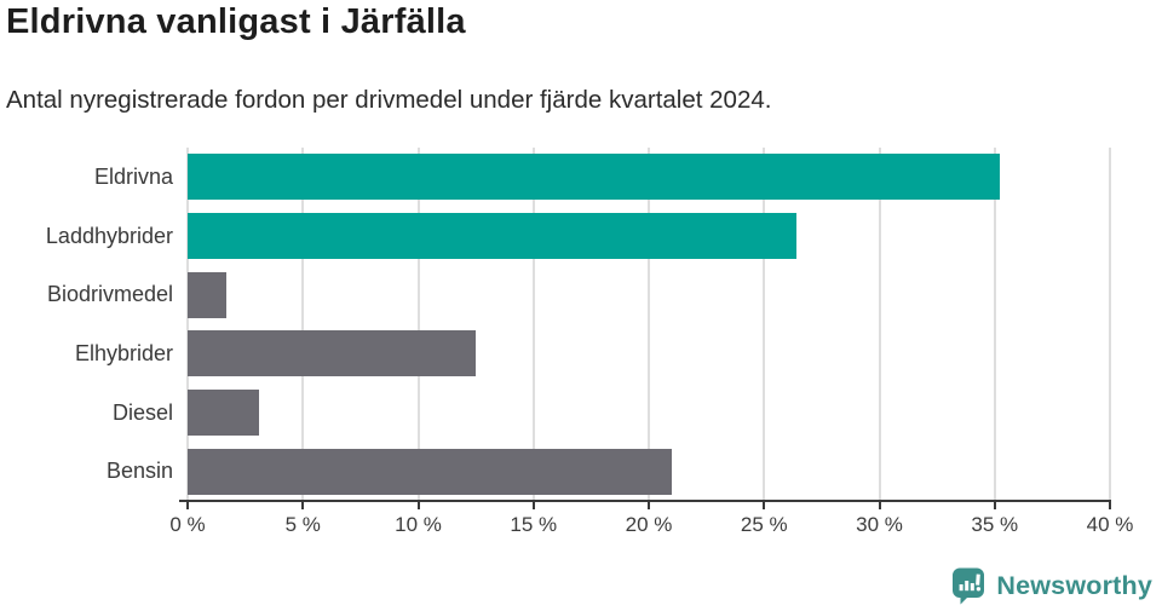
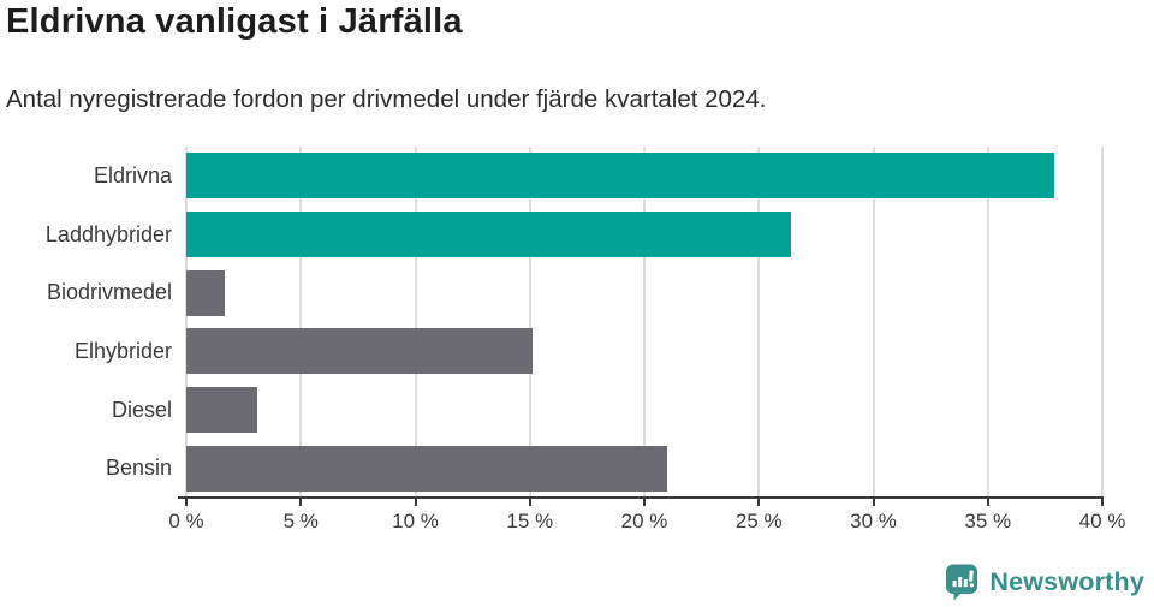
Eldrivna: 35.2% -> 37.9%
Elhybrider: 12.5% -> 15.1%
